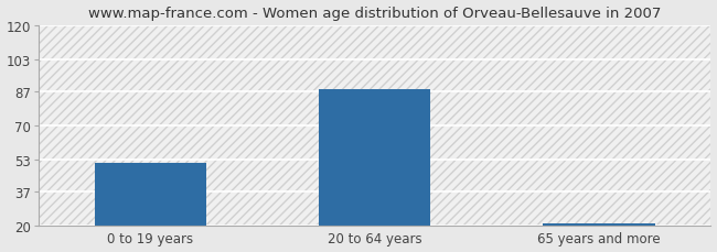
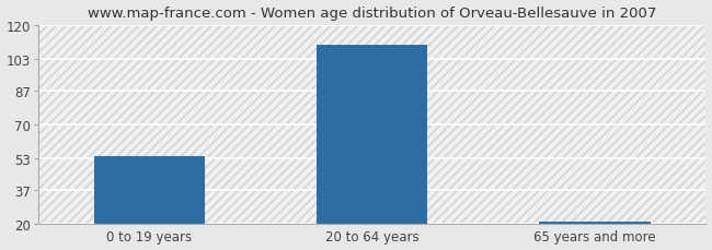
0 to 19 years: 51 -> 54
20 to 64 years: 88 -> 110
